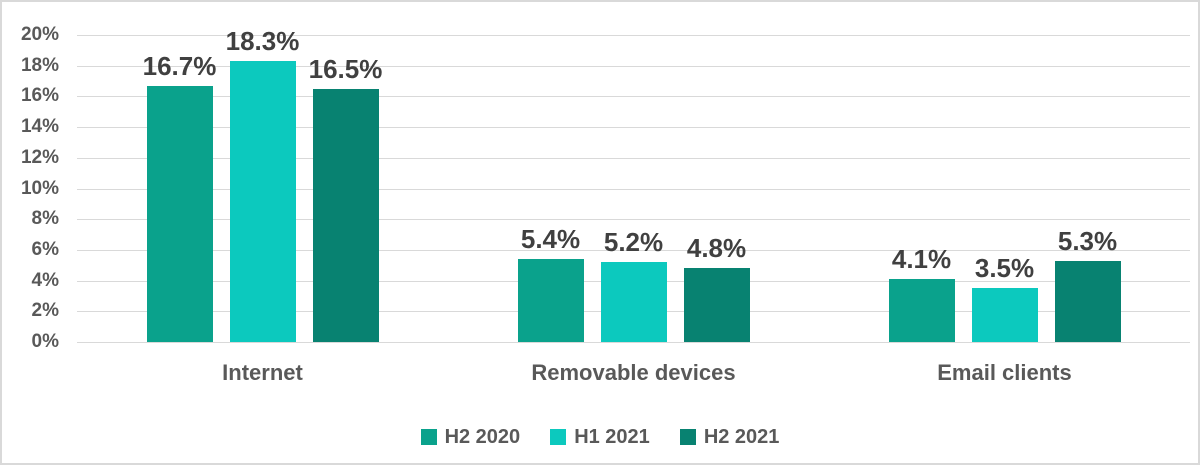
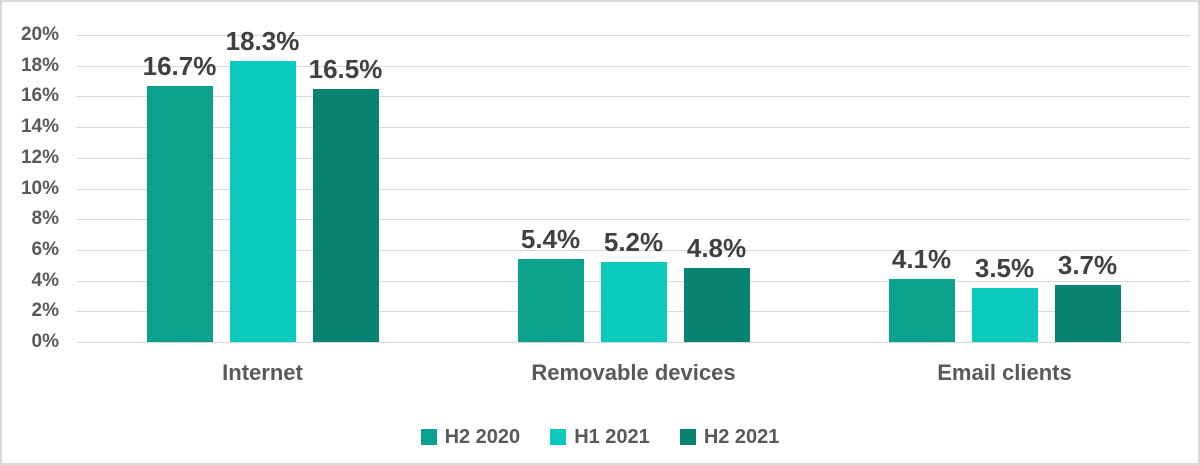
H2 2021/Email clients: 5.3% -> 3.7%
